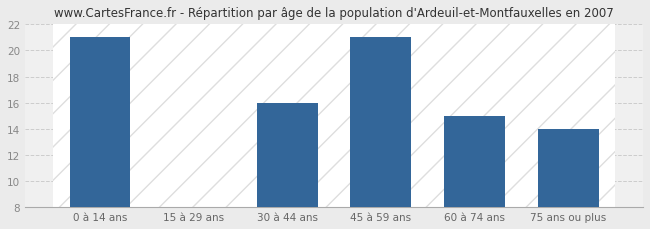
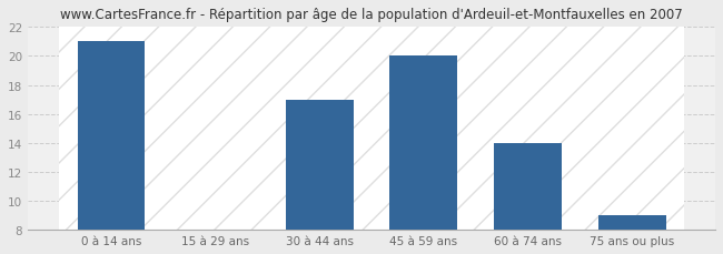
30 à 44 ans: 16 -> 17
45 à 59 ans: 21 -> 20
60 à 74 ans: 15 -> 14
75 ans ou plus: 14 -> 9
